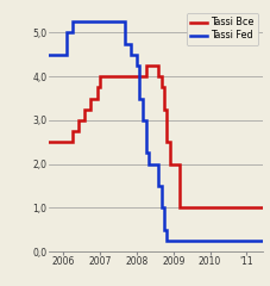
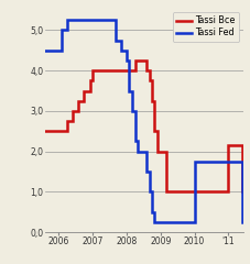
Tassi Fed/2010: 0,25 -> 1,75
Tassi Bce/'11: 1,00 -> 2,15
